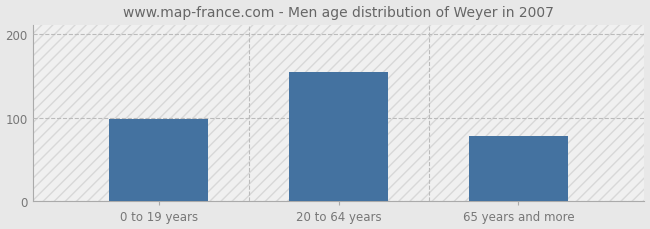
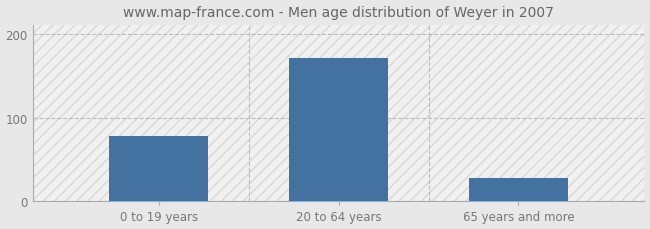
0 to 19 years: 98 -> 78
20 to 64 years: 154 -> 171
65 years and more: 78 -> 28
